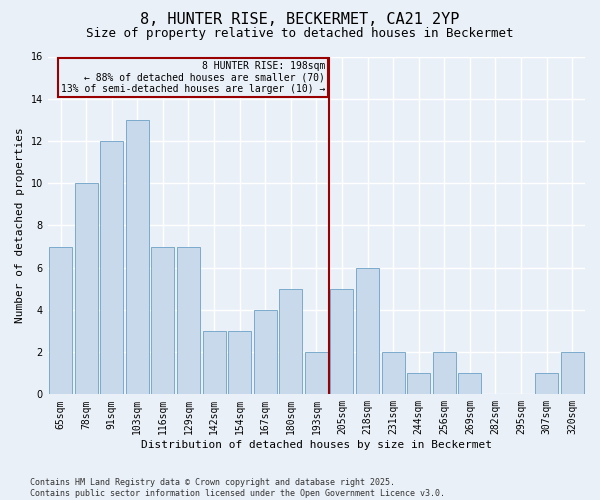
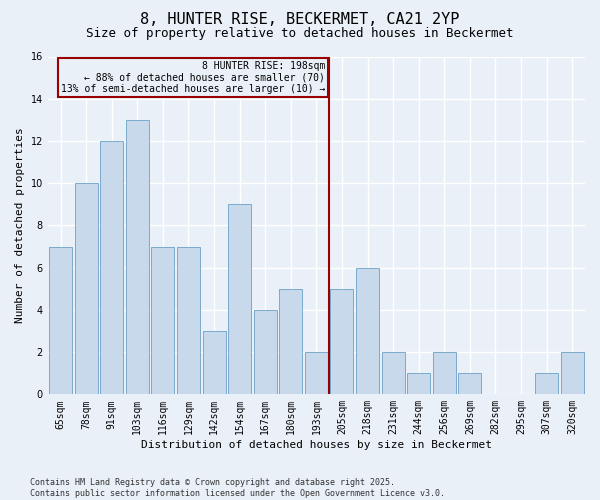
154sqm: 3 -> 9
